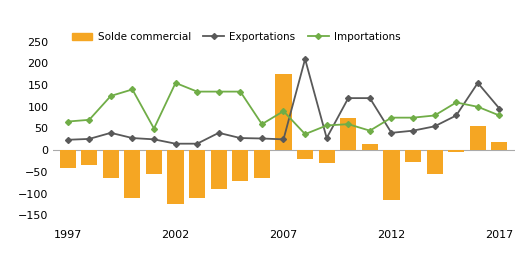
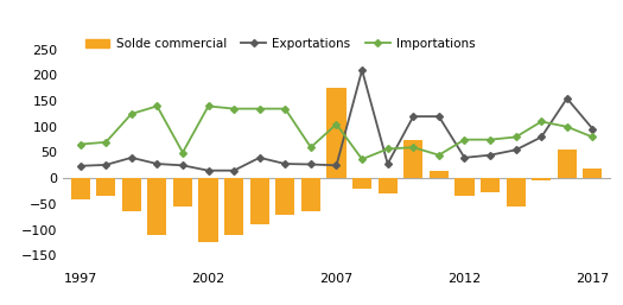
Importations/2002: 155 -> 140
Importations/2007: 90 -> 105
Solde commercial/2012: -115 -> -35
